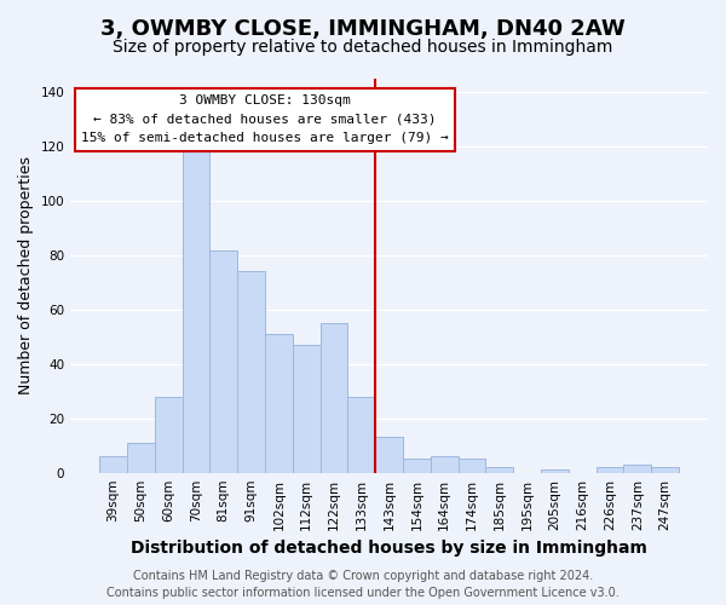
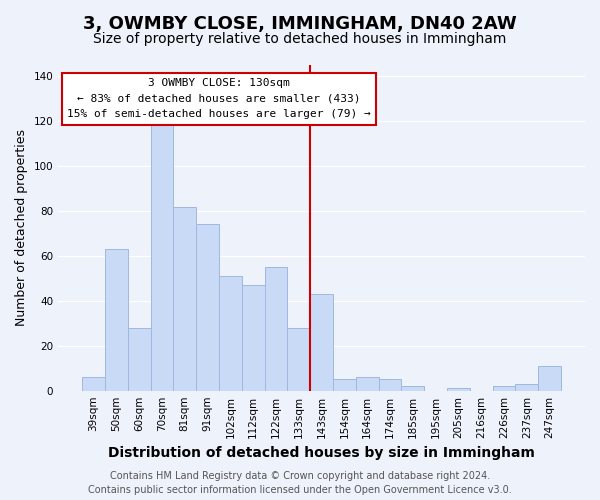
50sqm: 11 -> 63
143sqm: 13 -> 43
247sqm: 2 -> 11
